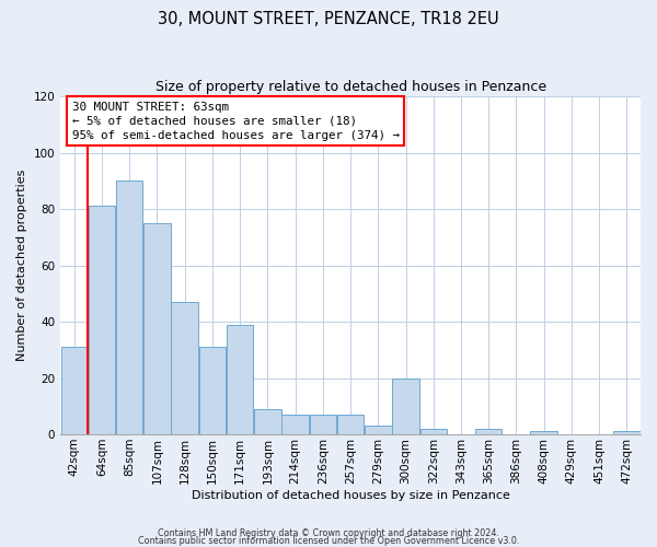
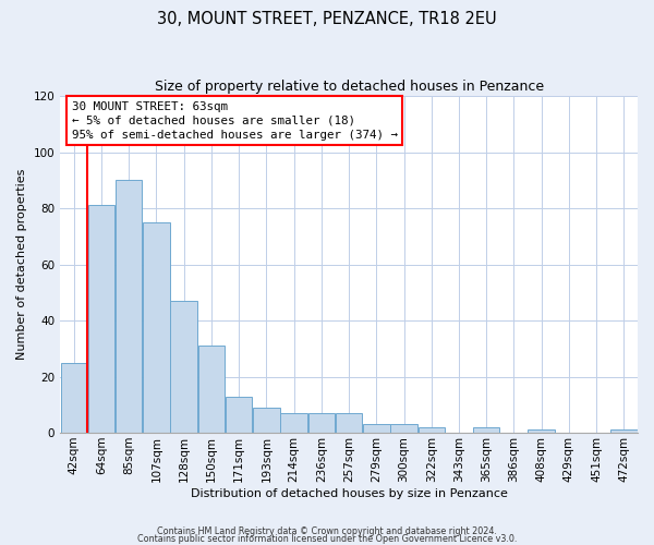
42sqm: 31 -> 25
171sqm: 39 -> 13
300sqm: 20 -> 3
